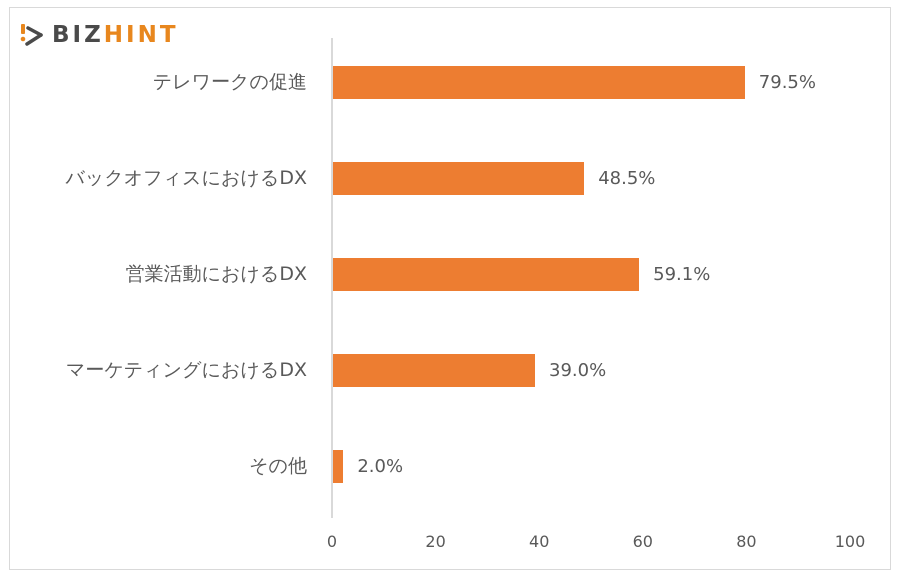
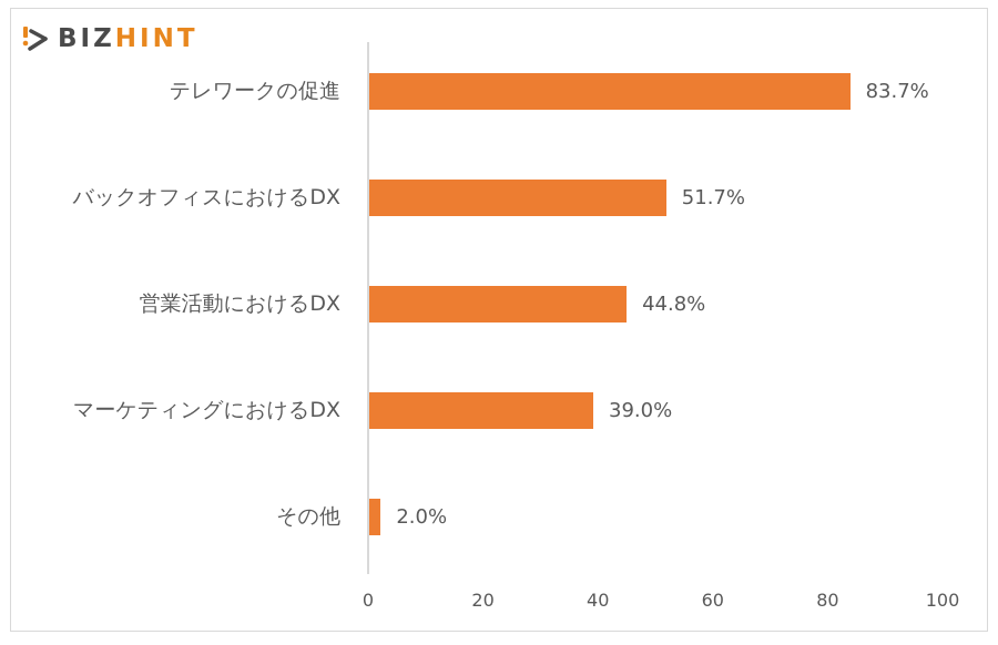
テレワークの促進: 79.5% -> 83.7%
バックオフィスにおけるDX: 48.5% -> 51.7%
営業活動におけるDX: 59.1% -> 44.8%
